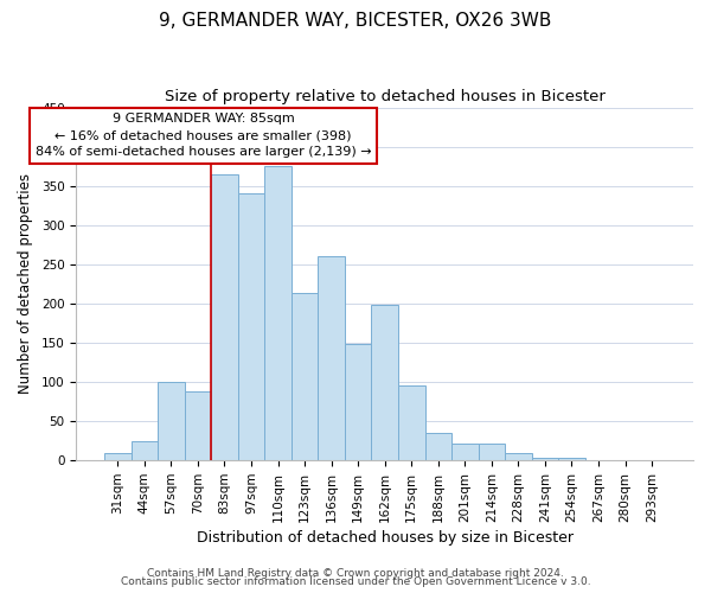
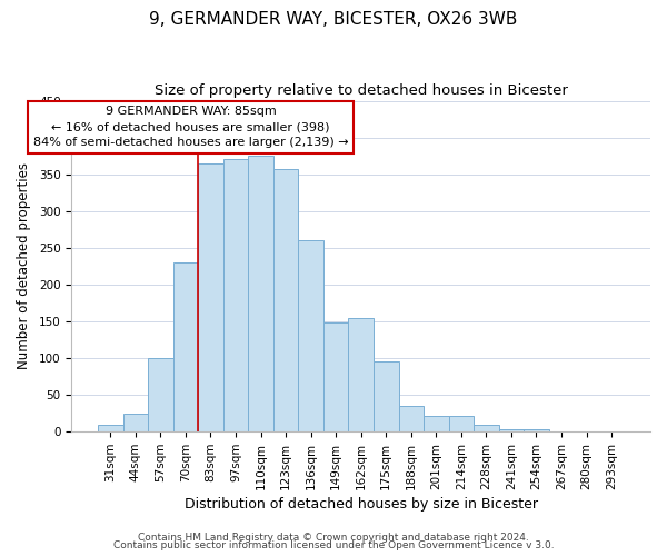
70sqm: 88 -> 230
97sqm: 340 -> 370
123sqm: 214 -> 357
162sqm: 198 -> 155
